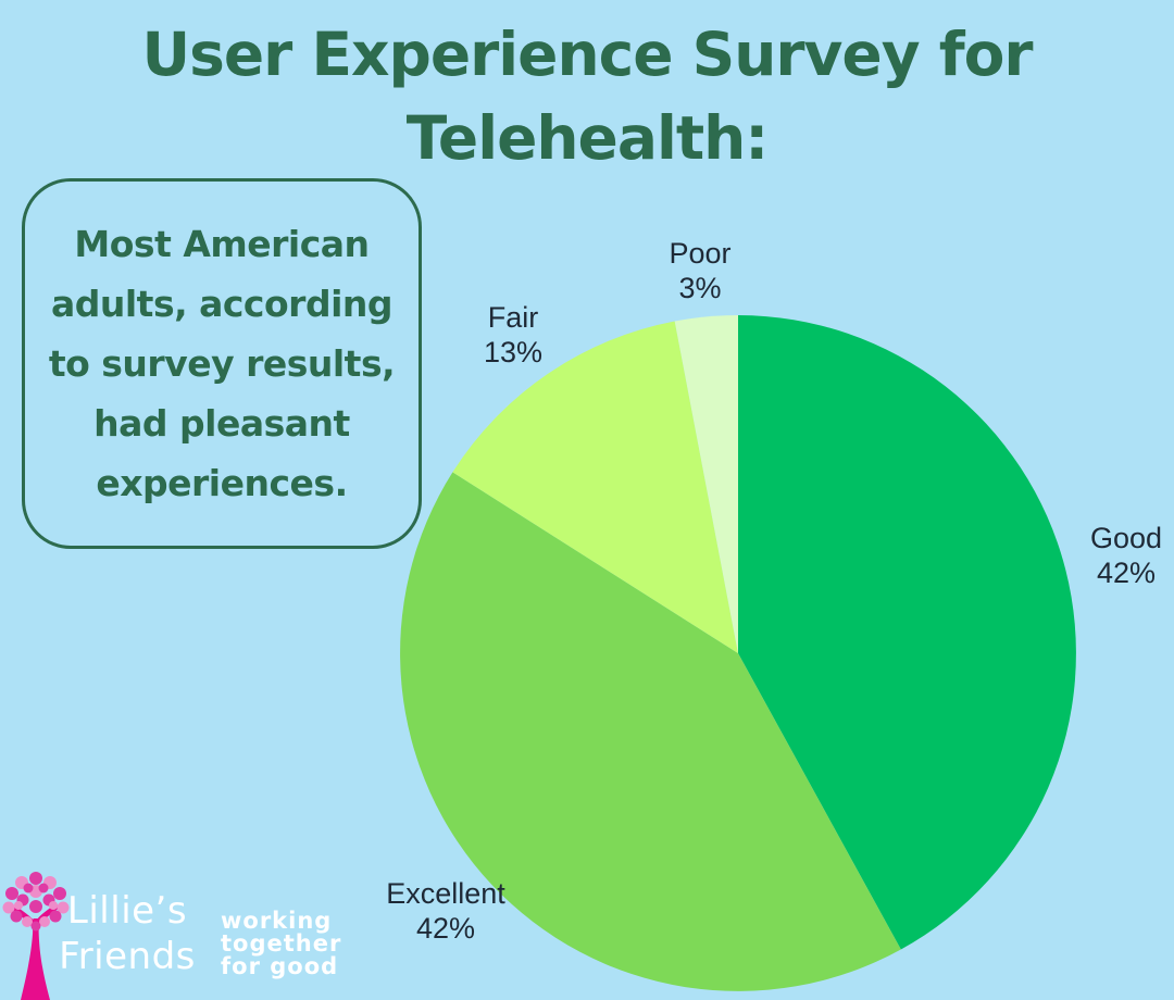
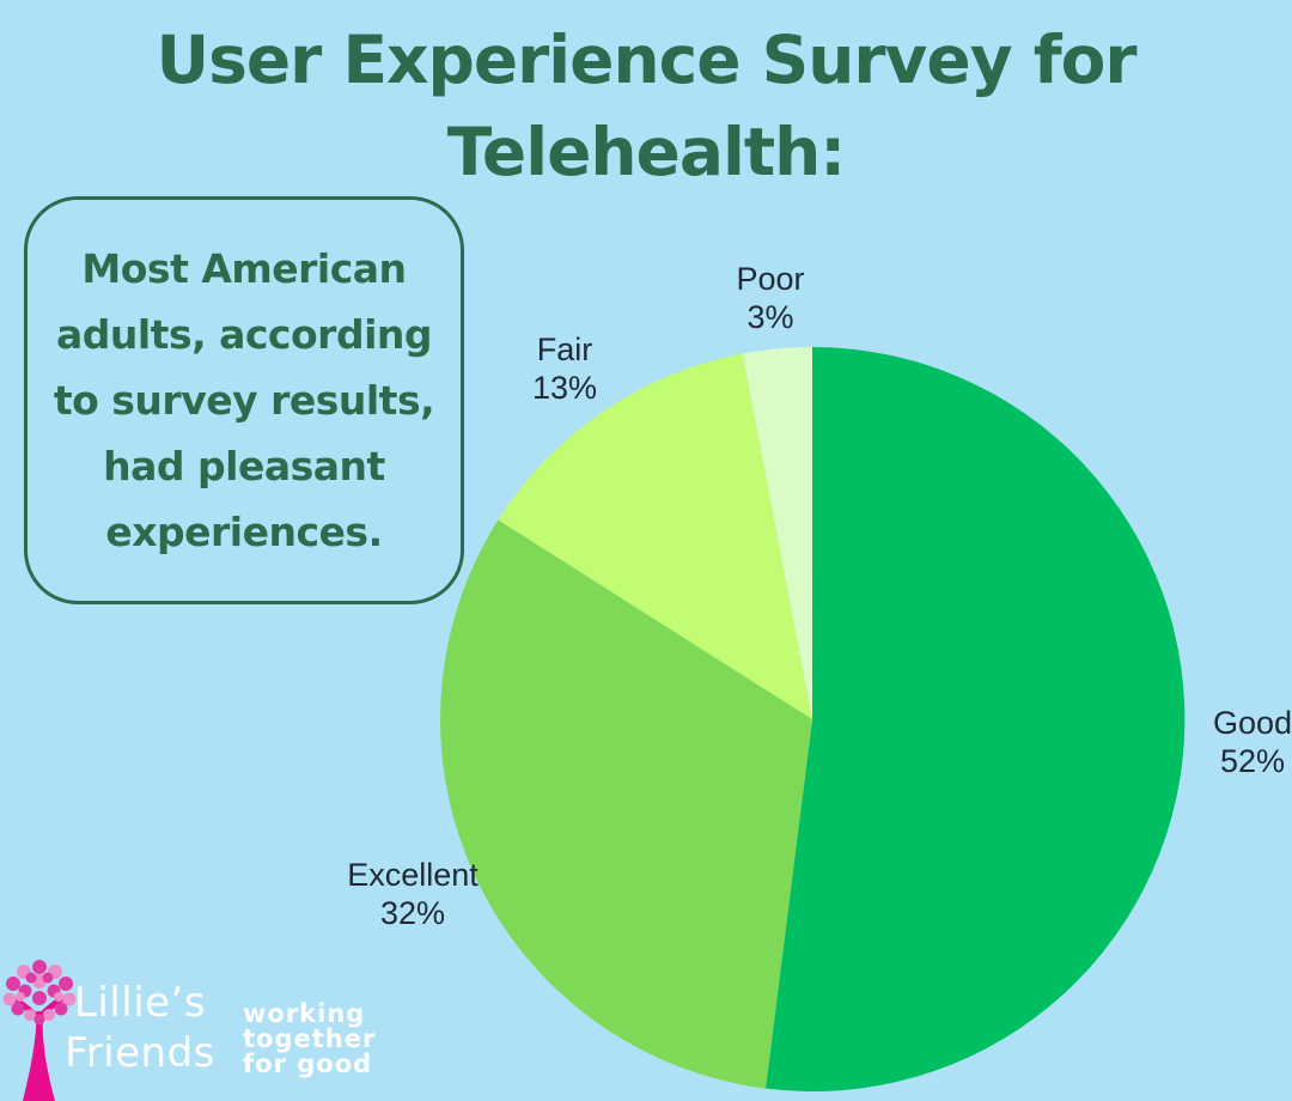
Good: 42% -> 52%
Excellent: 42% -> 32%
